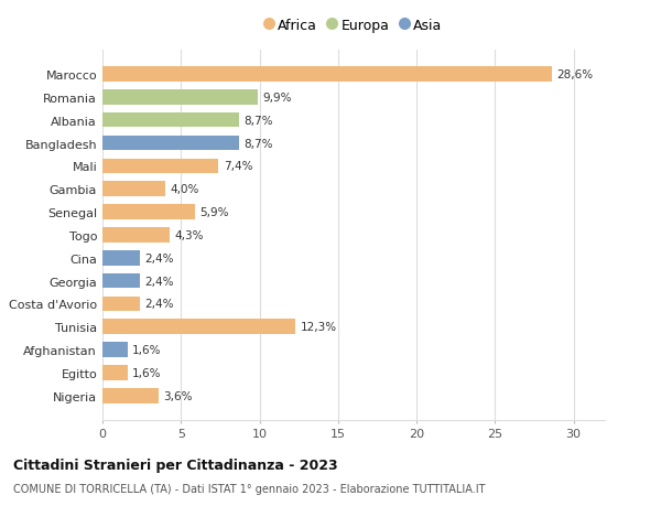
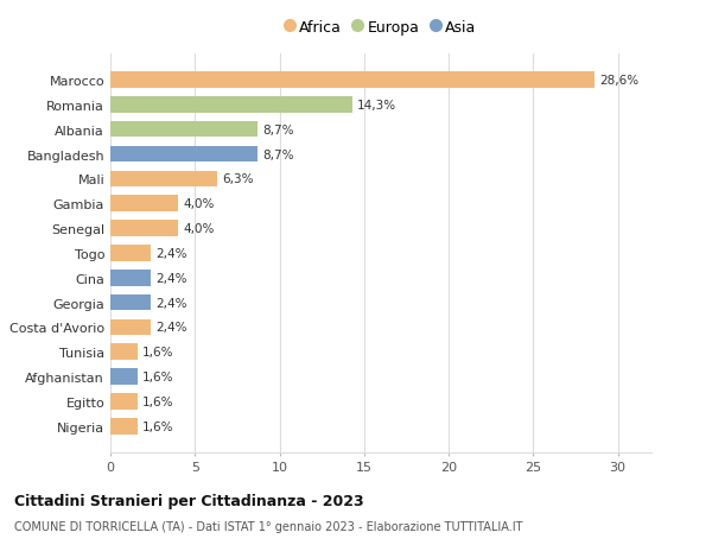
Romania: 9,9% -> 14,3%
Mali: 7,4% -> 6,3%
Senegal: 5,9% -> 4,0%
Togo: 4,3% -> 2,4%
Tunisia: 12,3% -> 1,6%
Nigeria: 3,6% -> 1,6%
